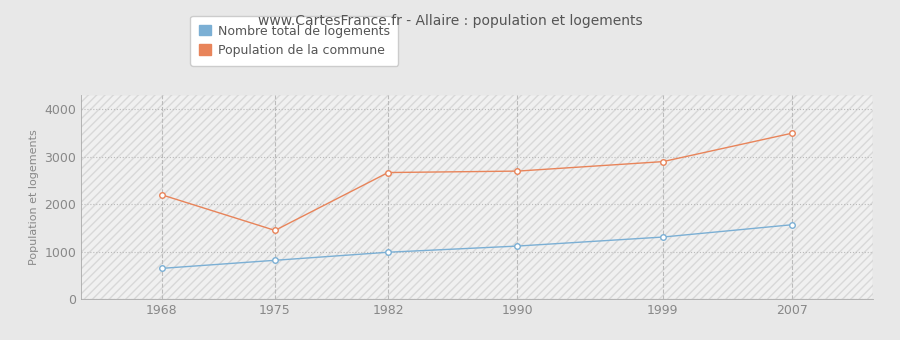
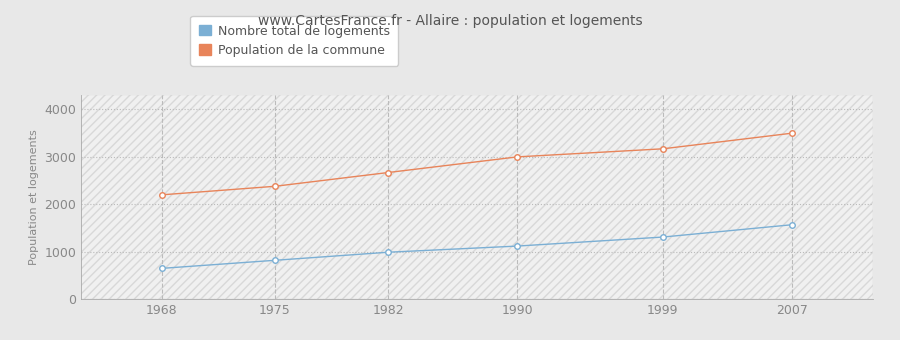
Population de la commune/1975: 1450 -> 2380
Population de la commune/1990: 2700 -> 3000
Population de la commune/1999: 2900 -> 3170
